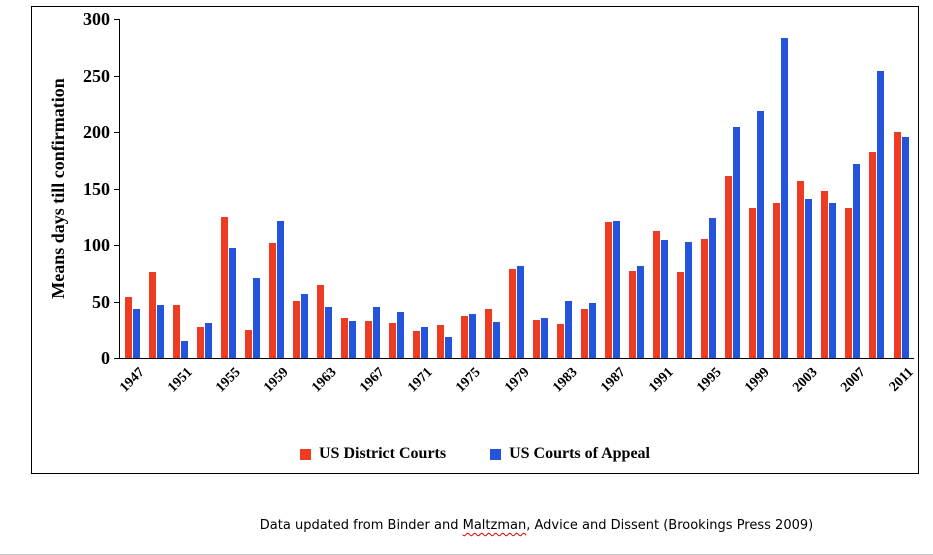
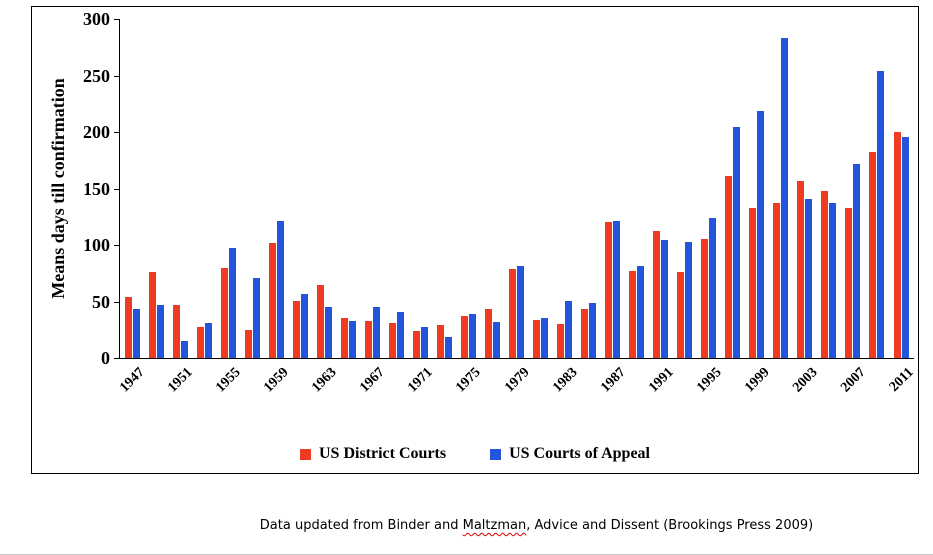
US District Courts/1955: 125 -> 80
